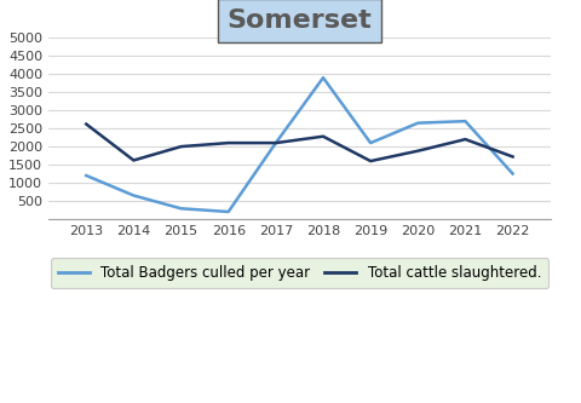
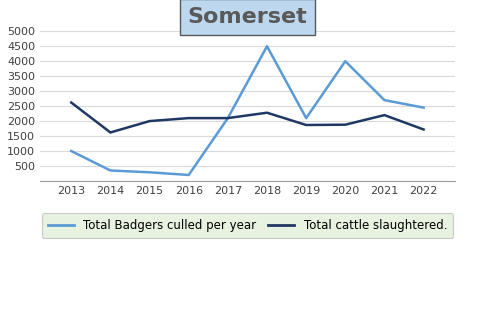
Total Badgers culled per year/2013: 1200 -> 1000
Total Badgers culled per year/2014: 650 -> 350
Total Badgers culled per year/2018: 3900 -> 4500
Total cattle slaughtered./2019: 1600 -> 1870
Total Badgers culled per year/2020: 2650 -> 4000
Total Badgers culled per year/2022: 1250 -> 2450
